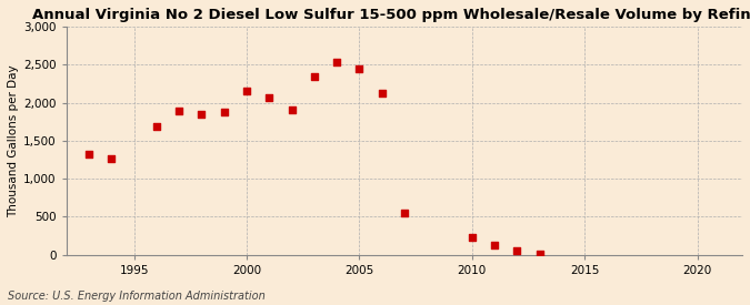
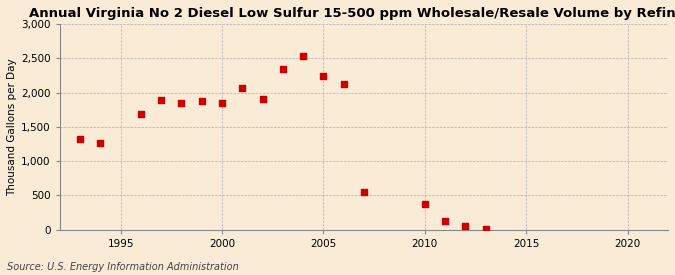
2000: 2,160 -> 1,840
2005: 2,450 -> 2,240
2010: 240 -> 380
